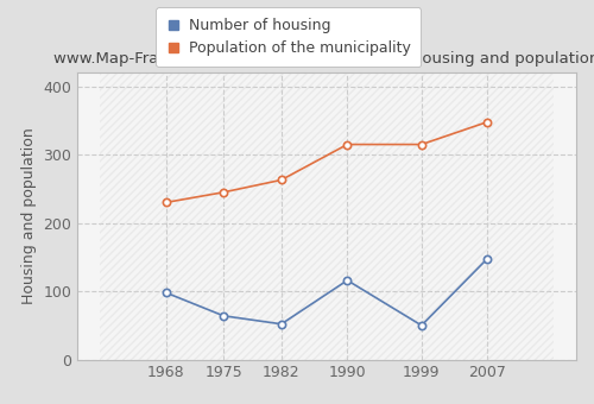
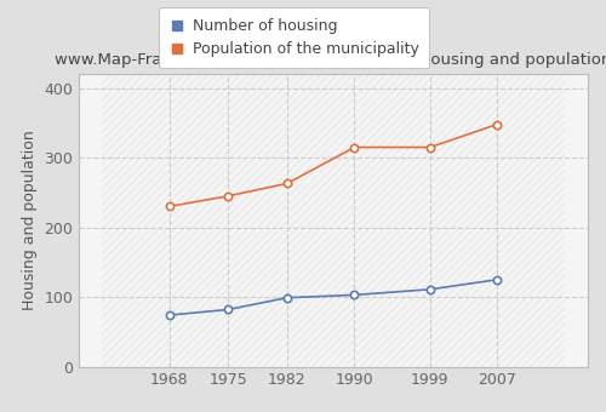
Number of housing/1968: 98 -> 74
Number of housing/1975: 64 -> 82
Number of housing/1982: 52 -> 99
Number of housing/1990: 116 -> 103
Number of housing/1999: 50 -> 111
Number of housing/2007: 148 -> 125
